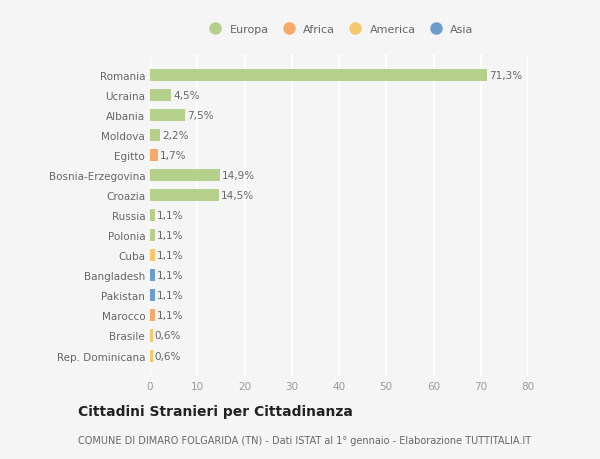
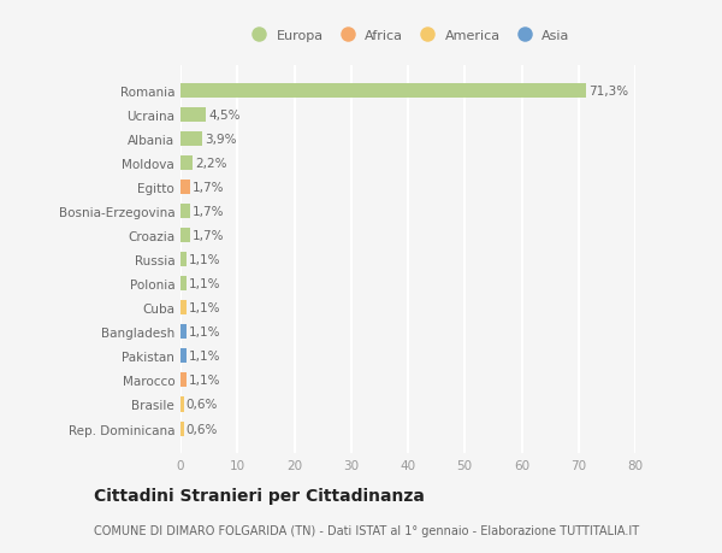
Albania: 7,5% -> 3,9%
Bosnia-Erzegovina: 14,9% -> 1,7%
Croazia: 14,5% -> 1,7%
